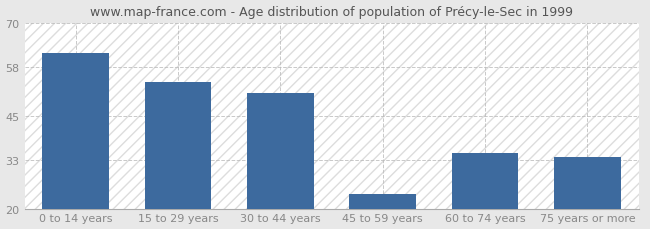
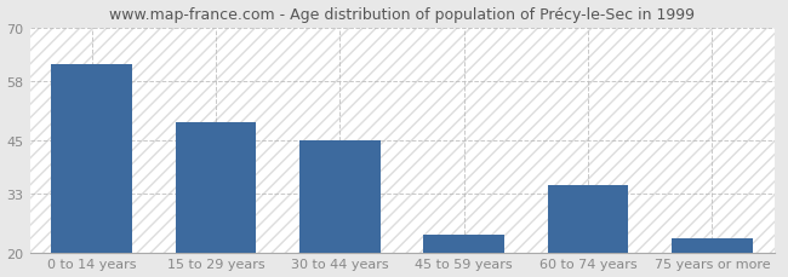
15 to 29 years: 54 -> 49
30 to 44 years: 51 -> 45
75 years or more: 34 -> 23
